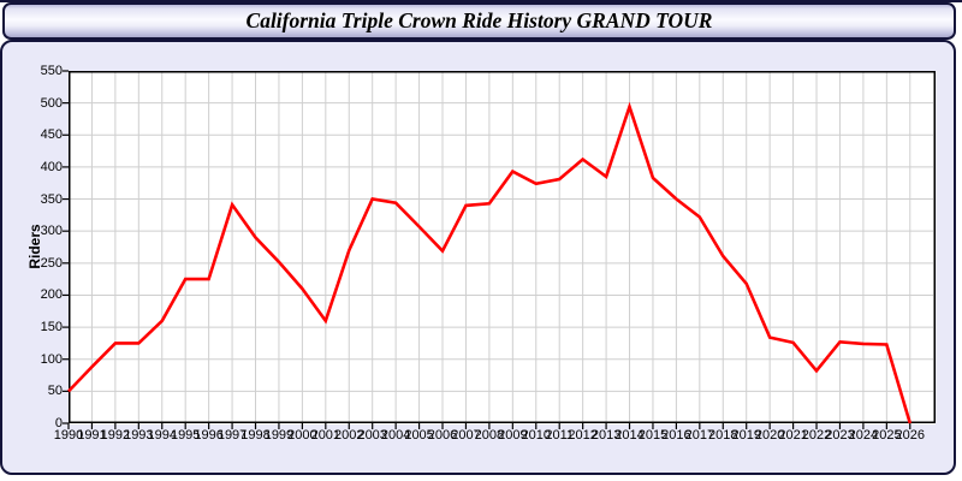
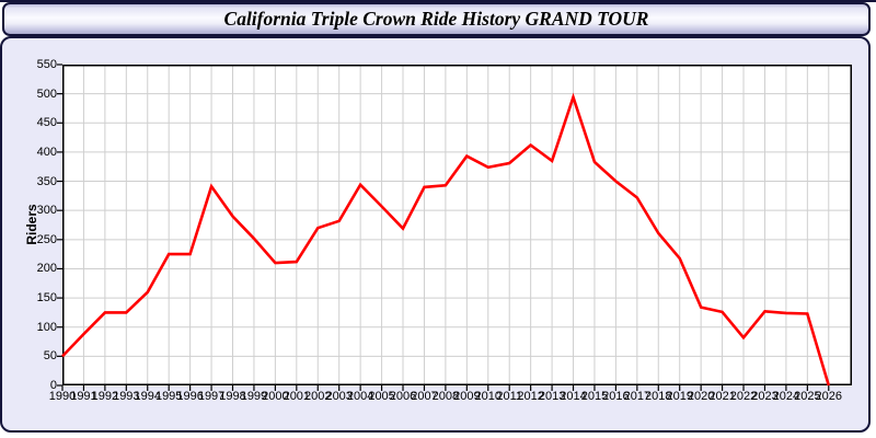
2001: 160 -> 210
2003: 350 -> 280
